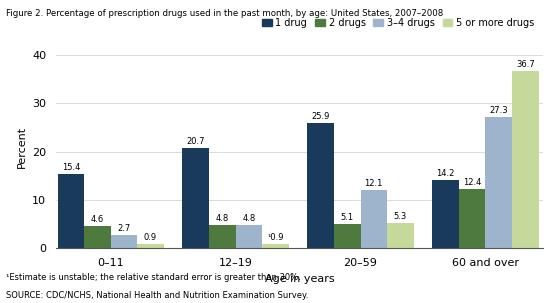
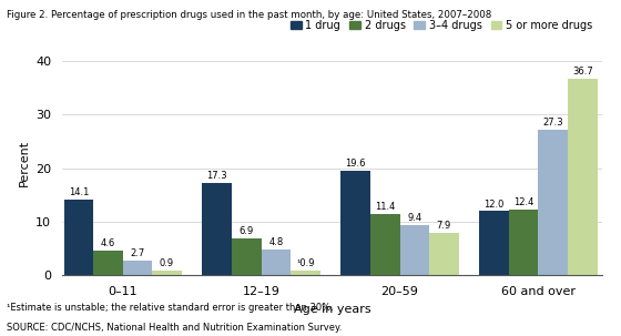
1 drug/0–11: 15.4 -> 14.1
1 drug/12–19: 20.7 -> 17.3
2 drugs/12–19: 4.8 -> 6.9
1 drug/20–59: 25.9 -> 19.6
2 drugs/20–59: 5.1 -> 11.4
3–4 drugs/20–59: 12.1 -> 9.4
5 or more drugs/20–59: 5.3 -> 7.9
1 drug/60 and over: 14.2 -> 12.0
